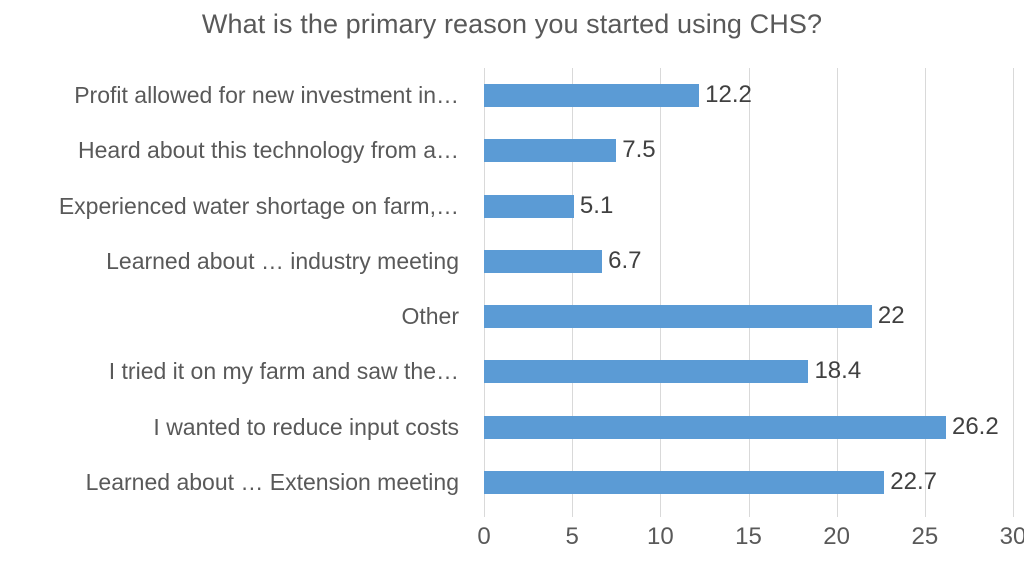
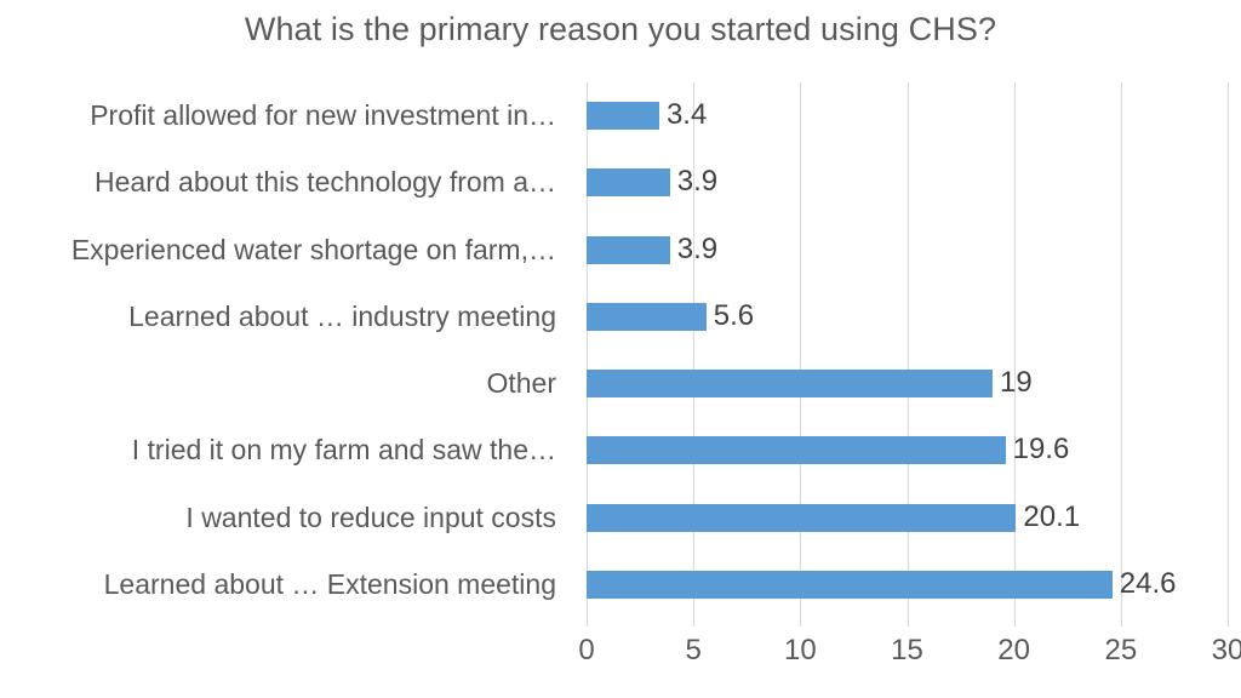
Profit allowed for new investment in…: 12.2 -> 3.4
Heard about this technology from a…: 7.5 -> 3.9
Experienced water shortage on farm,…: 5.1 -> 3.9
Learned about … industry meeting: 6.7 -> 5.6
Other: 22 -> 19
I tried it on my farm and saw the…: 18.4 -> 19.6
I wanted to reduce input costs: 26.2 -> 20.1
Learned about … Extension meeting: 22.7 -> 24.6
